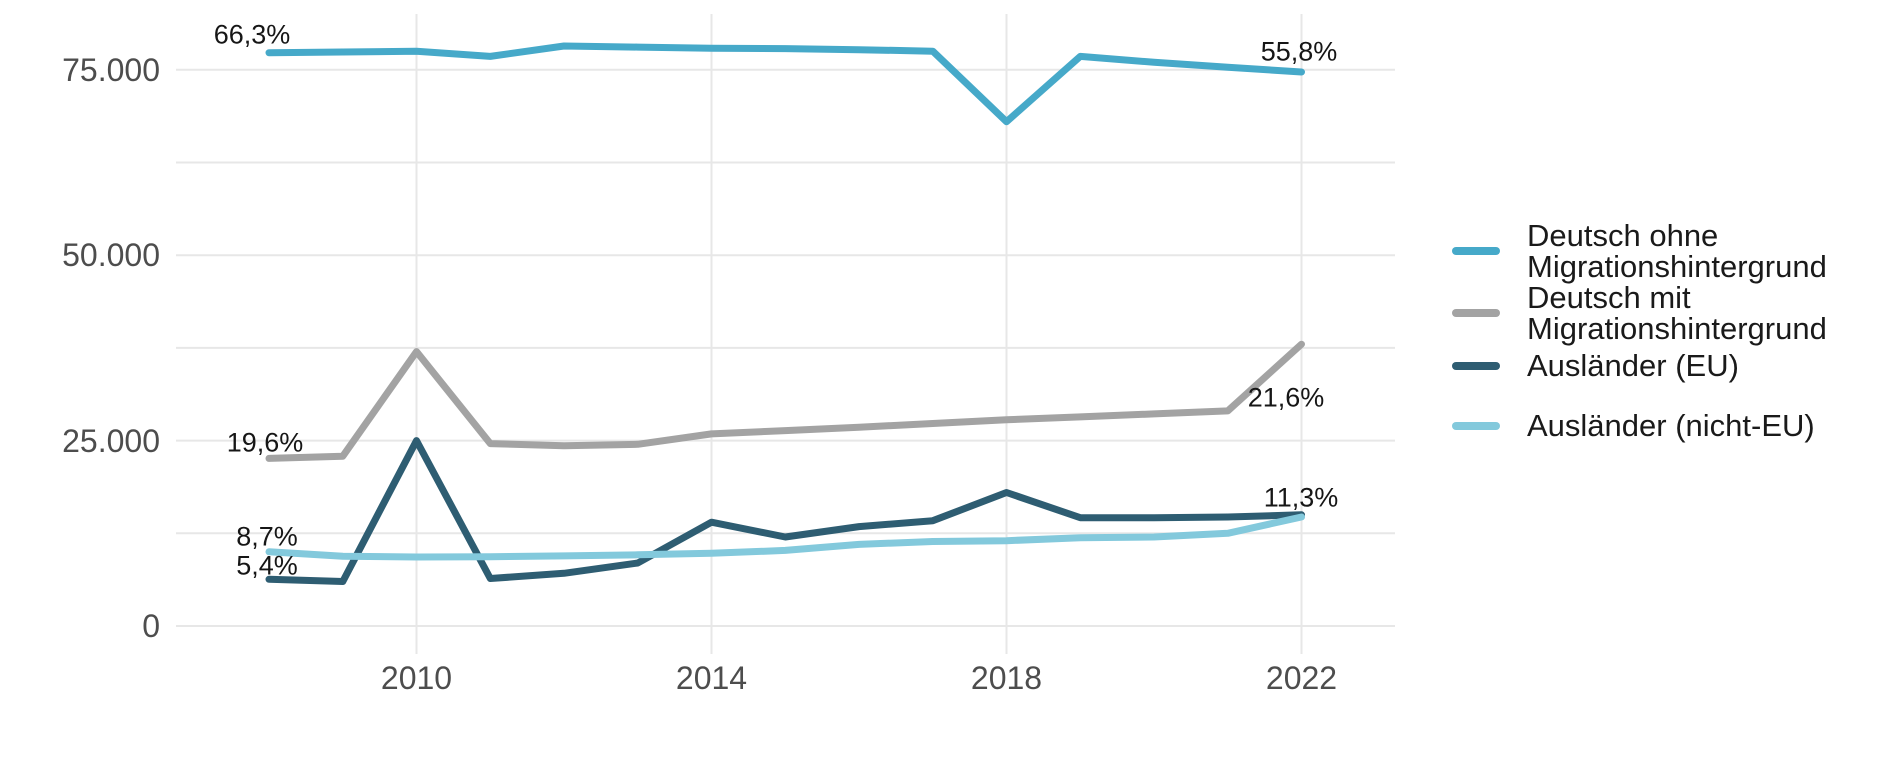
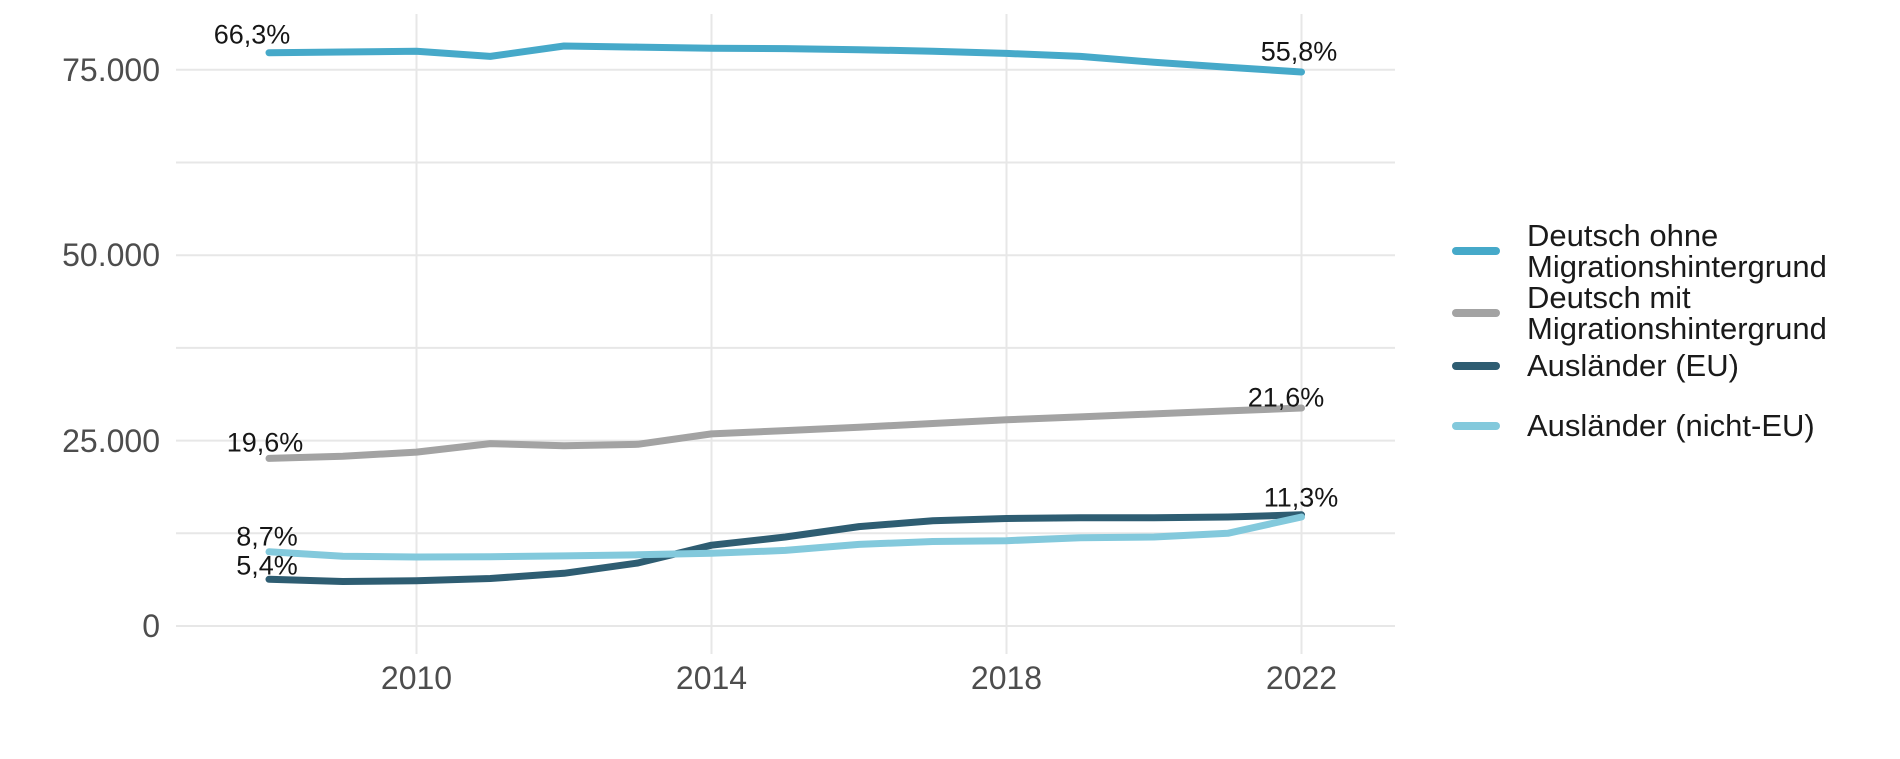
Deutsch mit Migrationshintergrund/2010: 37000 -> 23000
Ausländer (EU)/2010: 25000 -> 6000
Ausländer (EU)/2014: 14000 -> 11000
Deutsch ohne Migrationshintergrund/2018: 68000 -> 77000
Ausländer (EU)/2018: 18000 -> 14000
Deutsch mit Migrationshintergrund/2022: 38000 -> 29000
